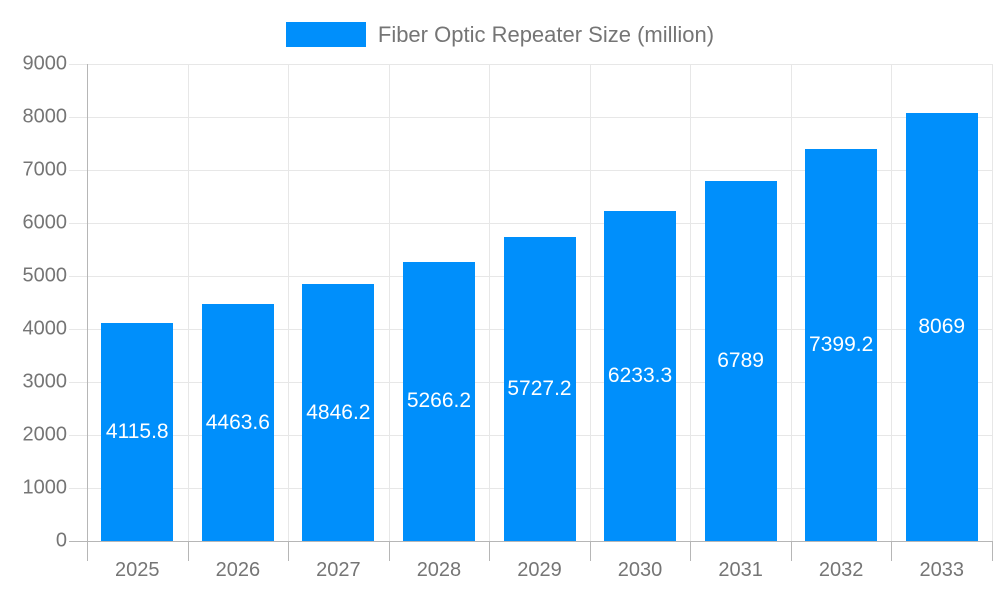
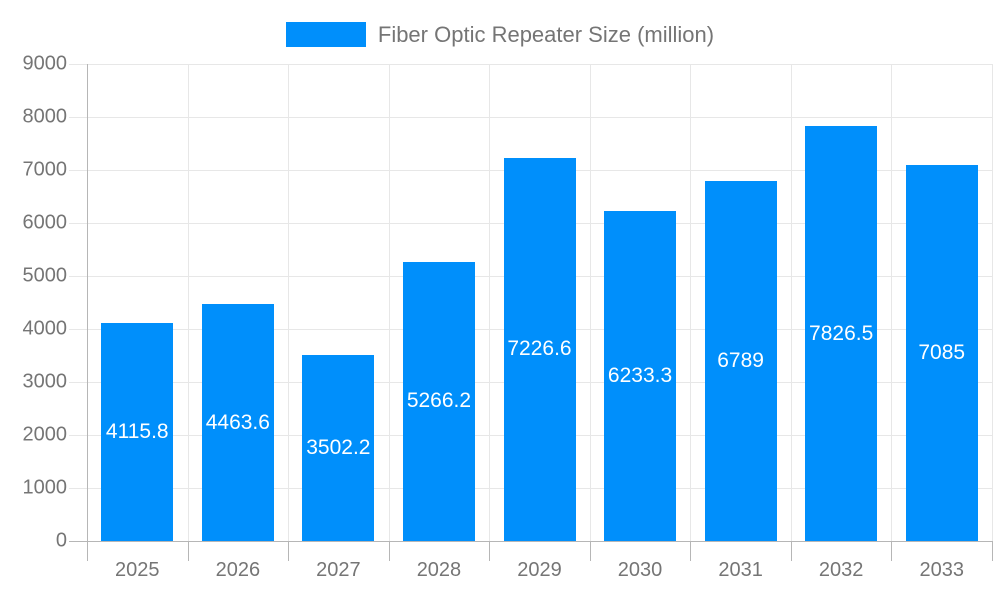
2027: 4846.2 -> 3502.2
2029: 5727.2 -> 7226.6
2032: 7399.2 -> 7826.5
2033: 8069 -> 7085
